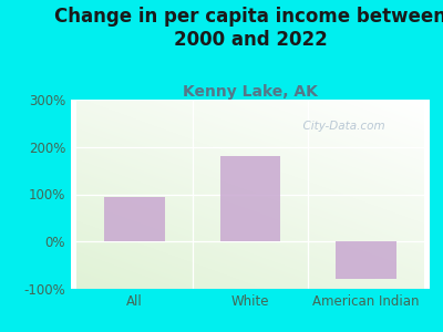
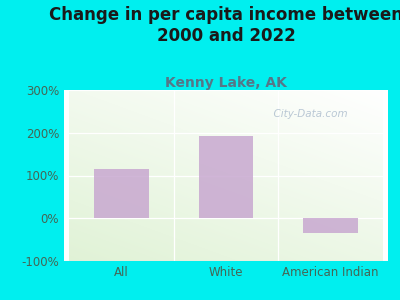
All: 95% -> 115%
White: 180% -> 193%
American Indian: -80% -> -35%
